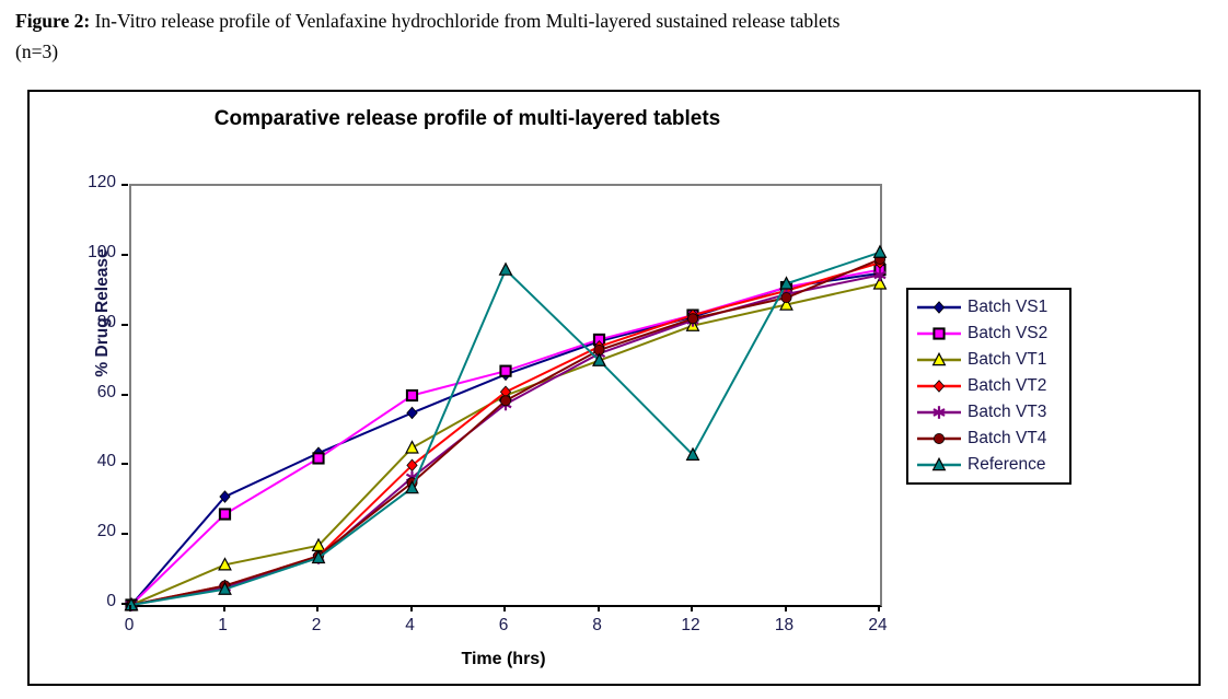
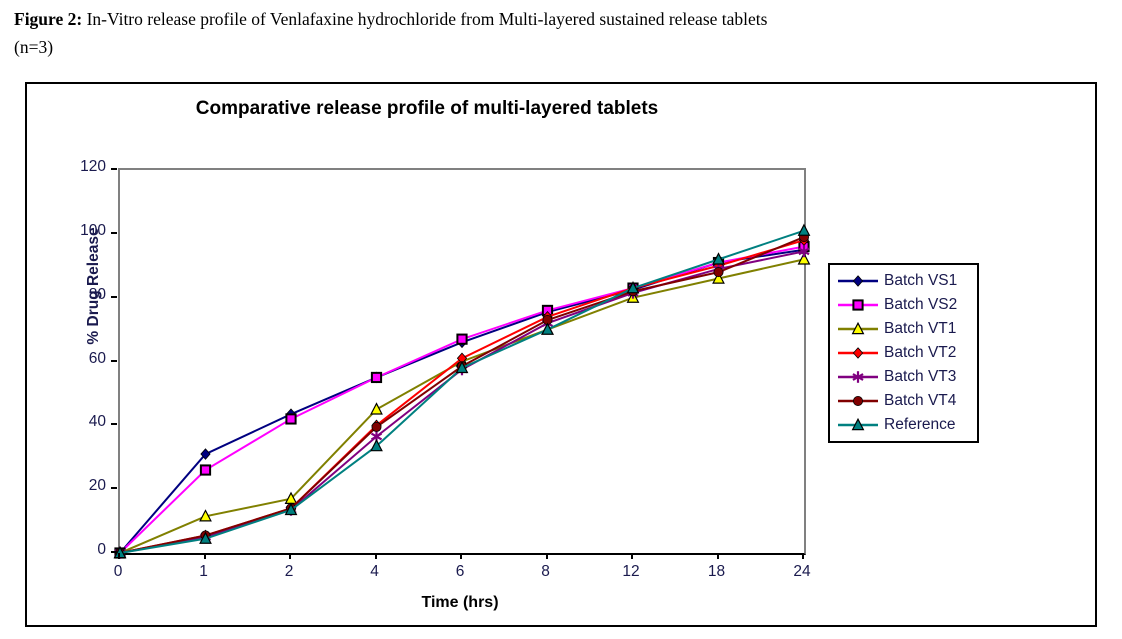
Batch VS2/4: 60 -> 55
Batch VT4/4: 35 -> 40
Reference/6: 96 -> 58
Reference/12: 43 -> 83
